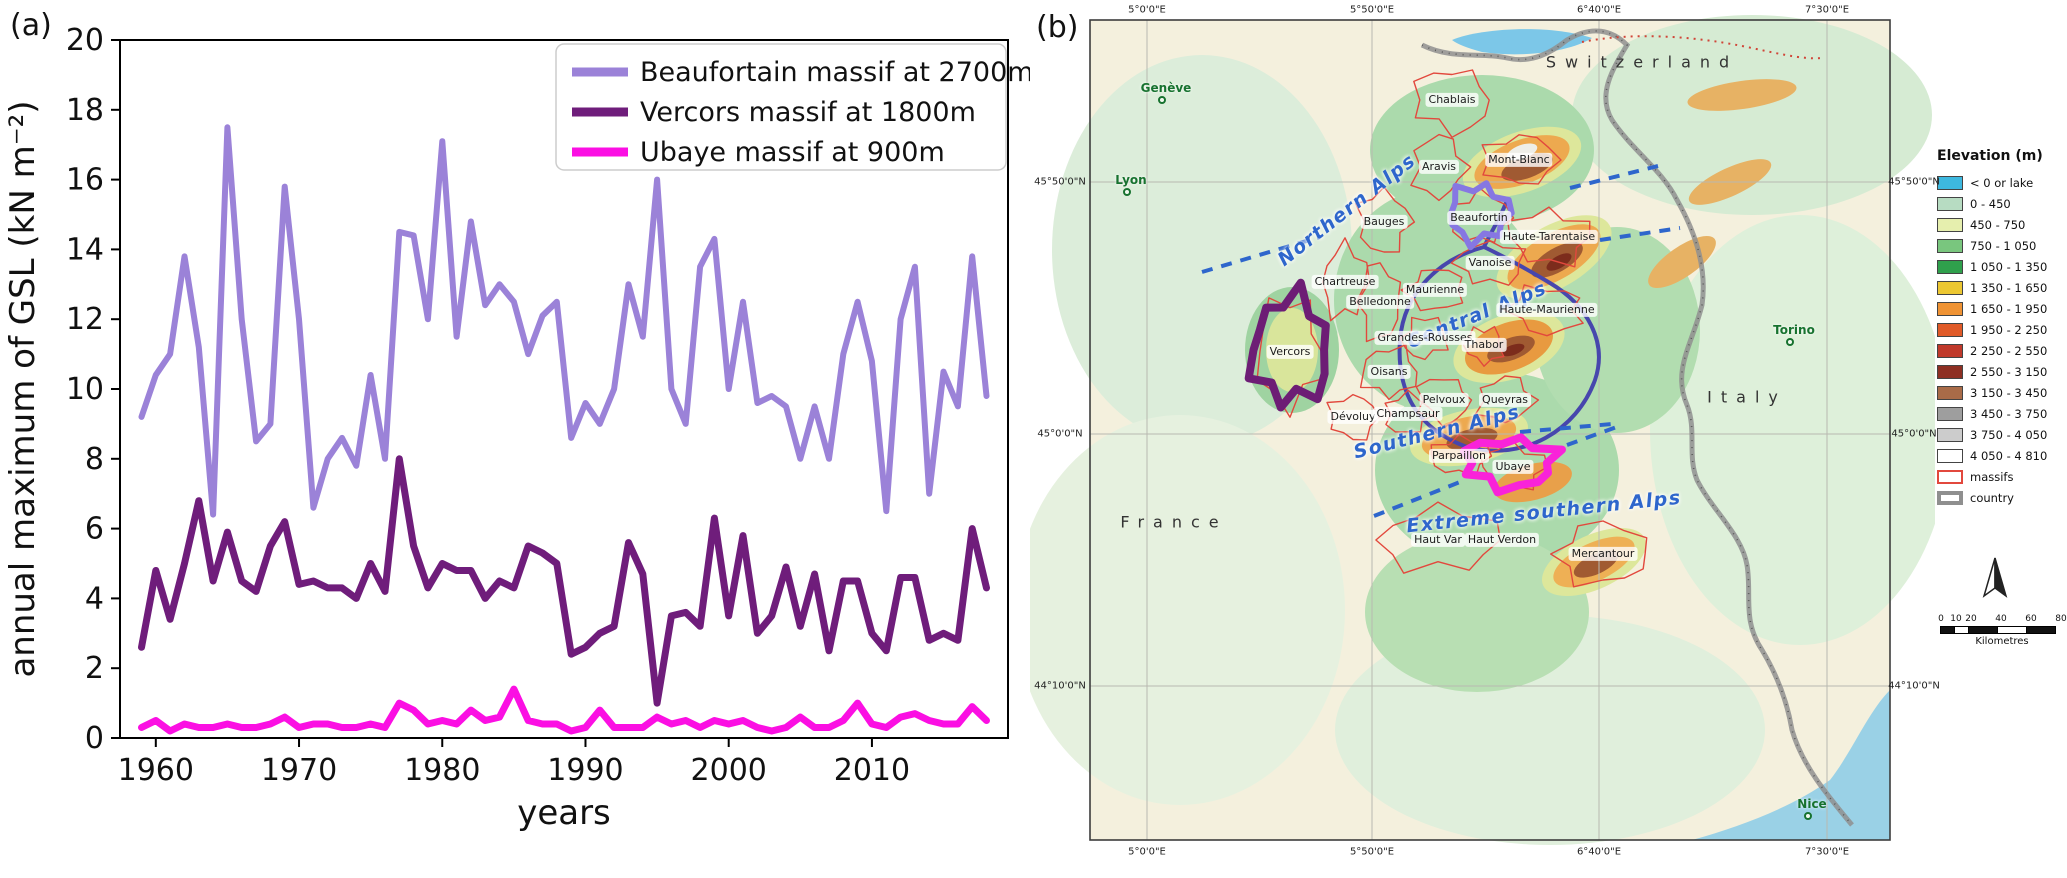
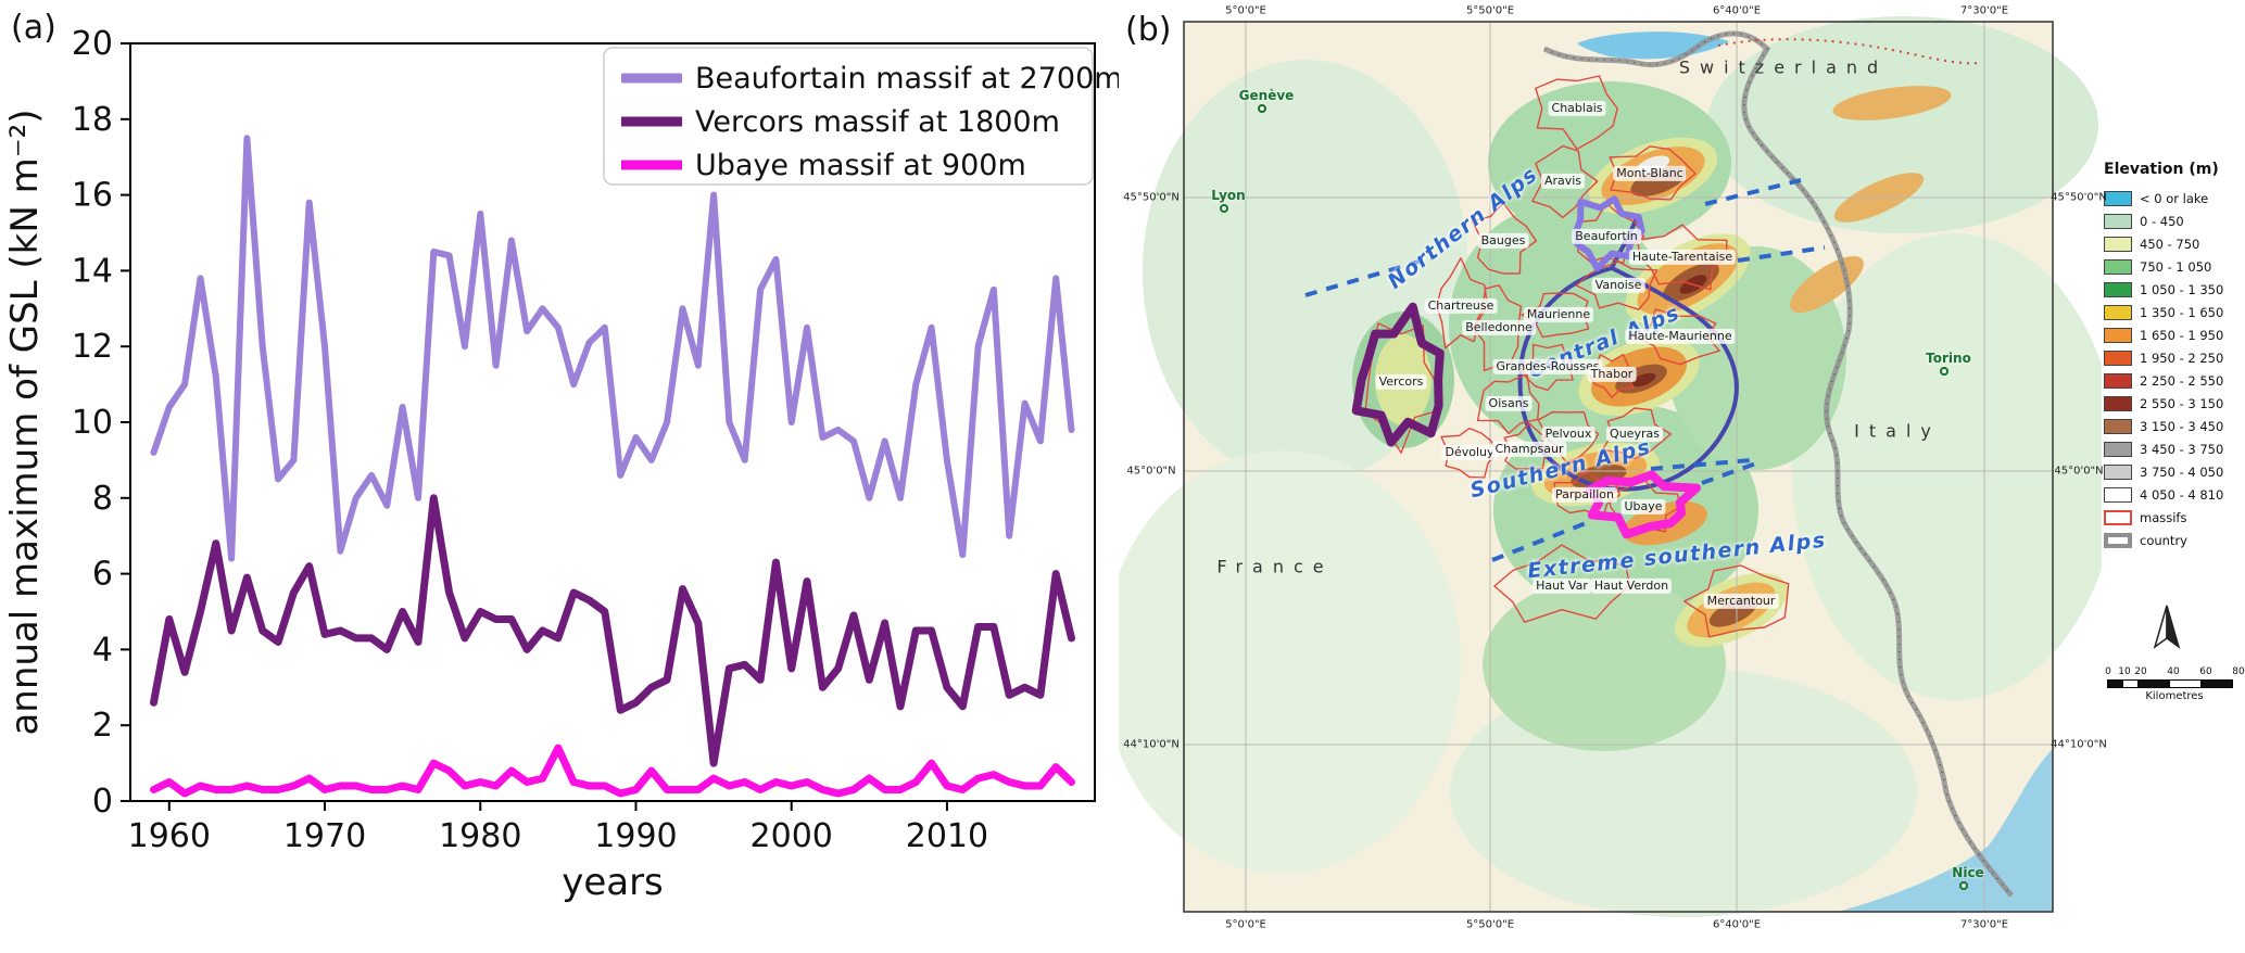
Beaufortain massif at 2700m/1980: 17.1 -> 15.5
Beaufortain massif at 2700m/2010: 10.8 -> 9.0
